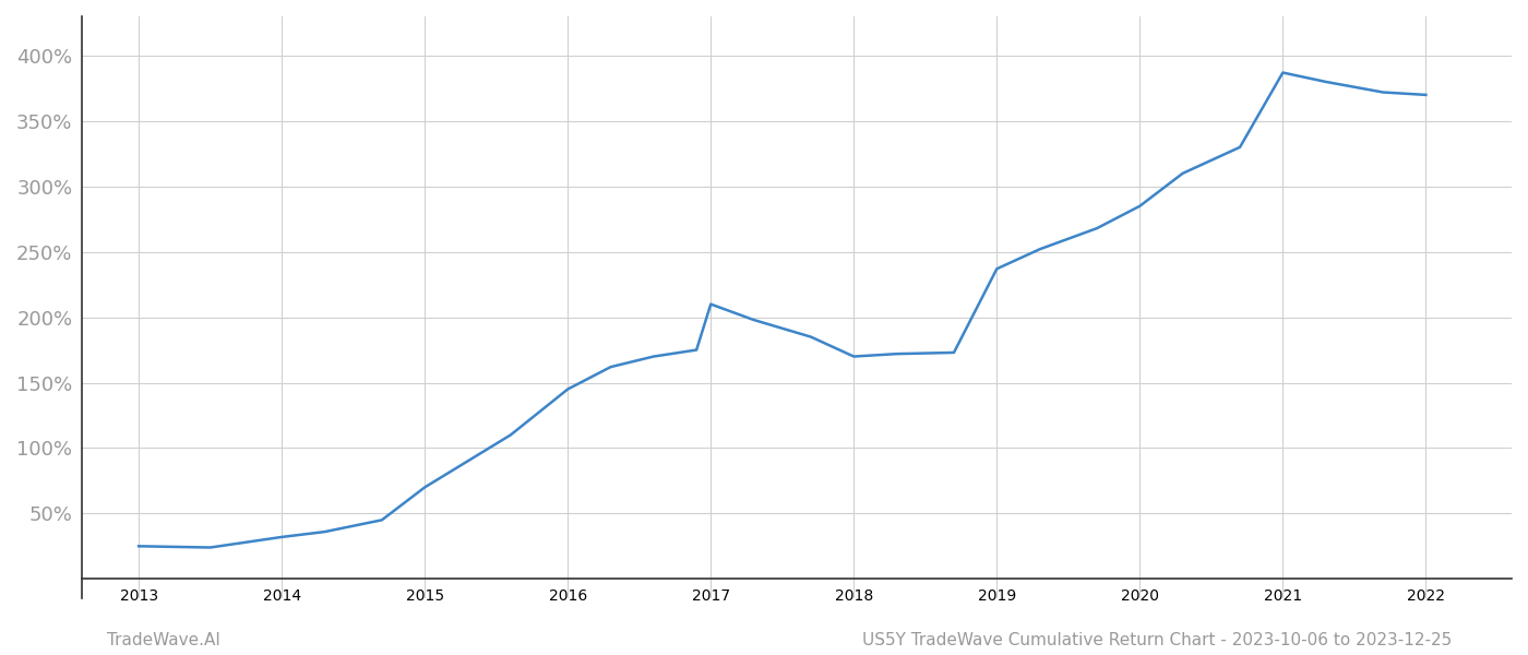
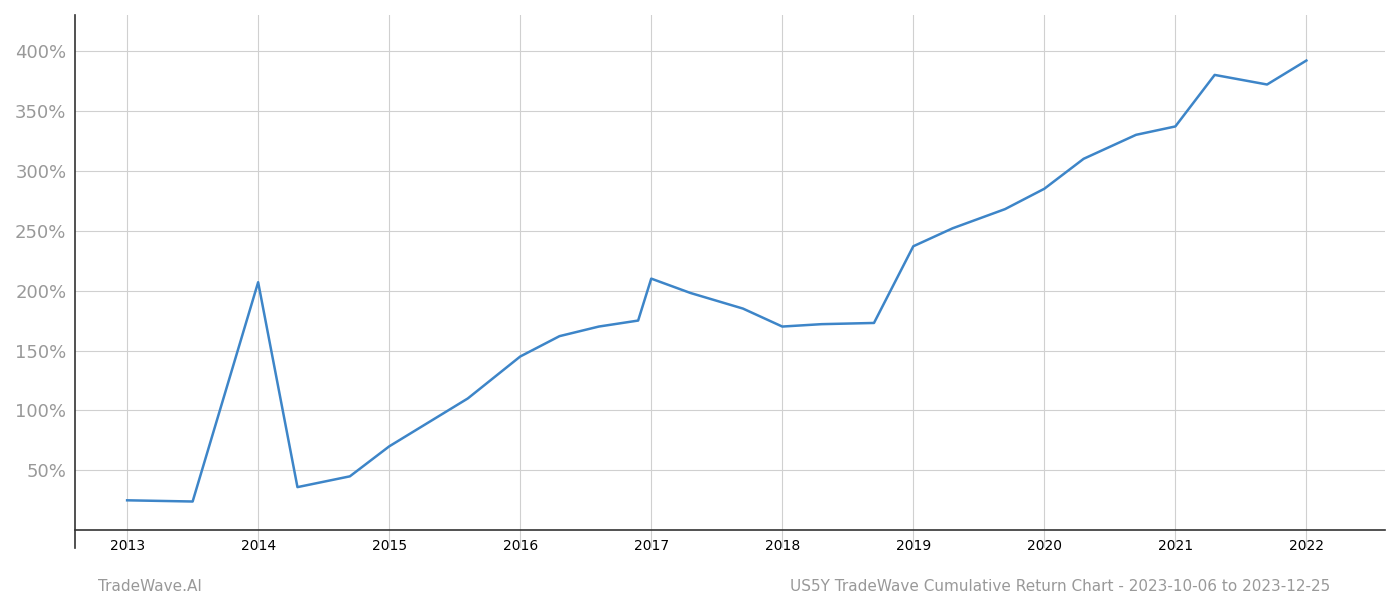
2014: 32% -> 207%
2021: 387% -> 337%
2022: 370% -> 392%
